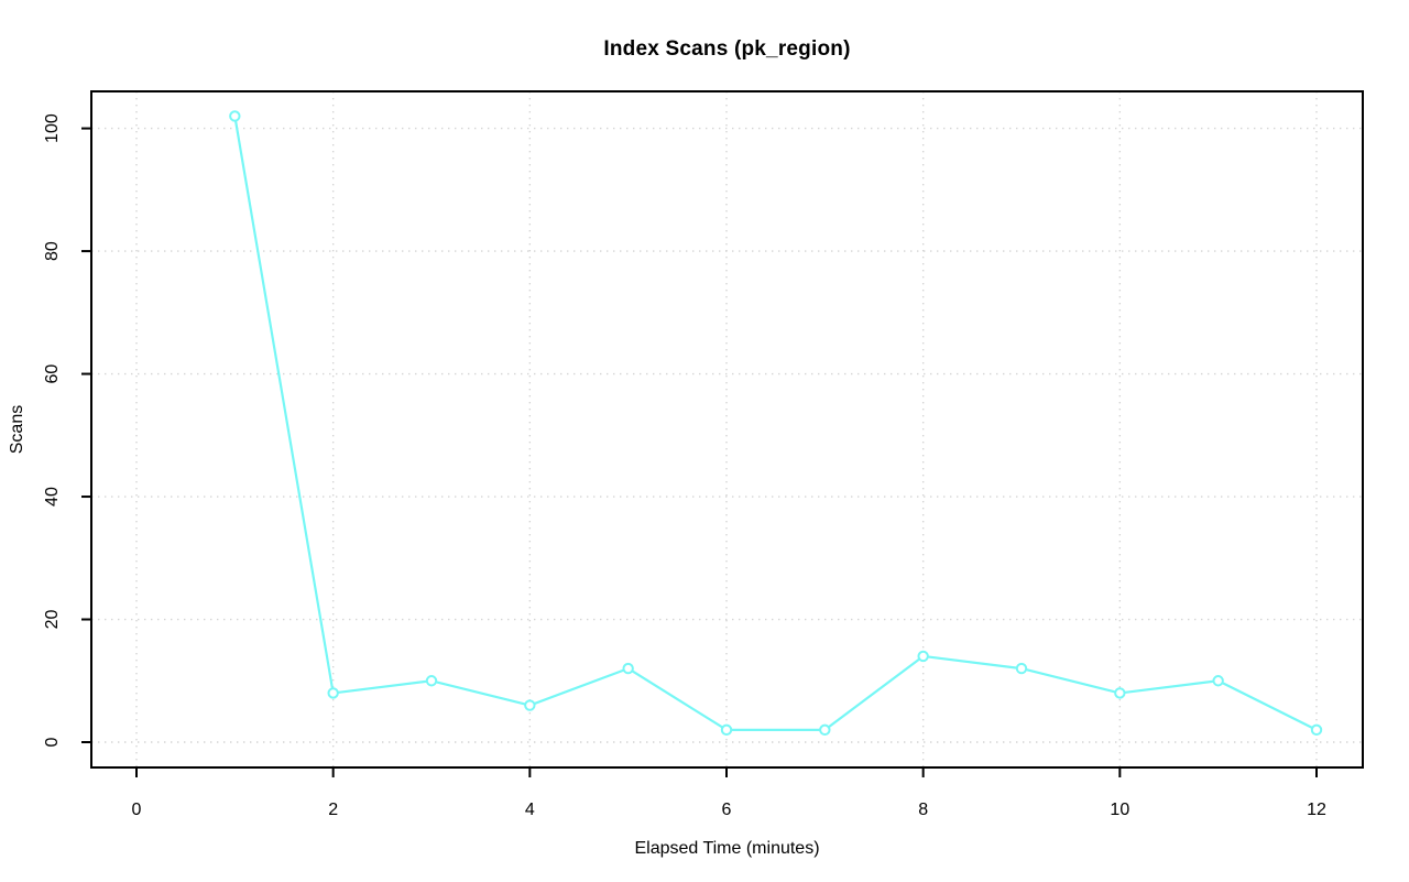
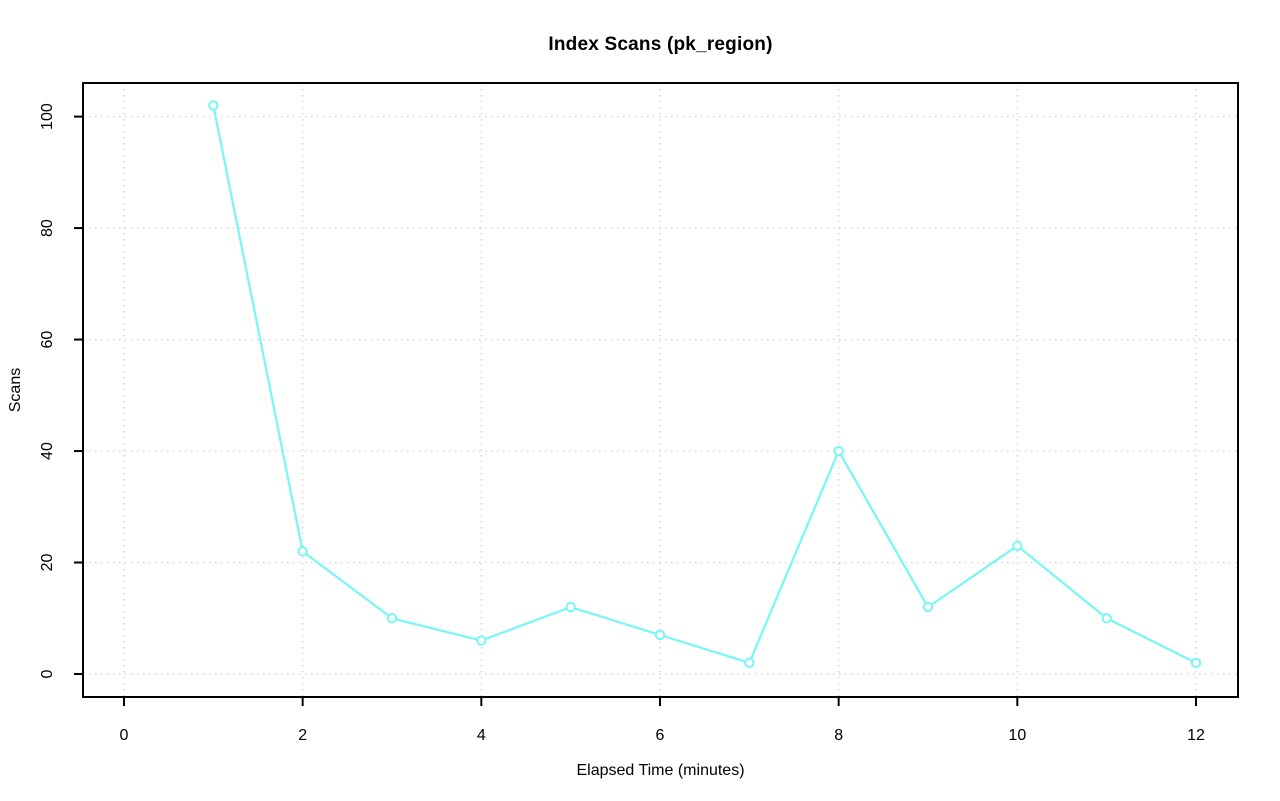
2: 8 -> 22
6: 2 -> 7
8: 14 -> 40
10: 8 -> 23
